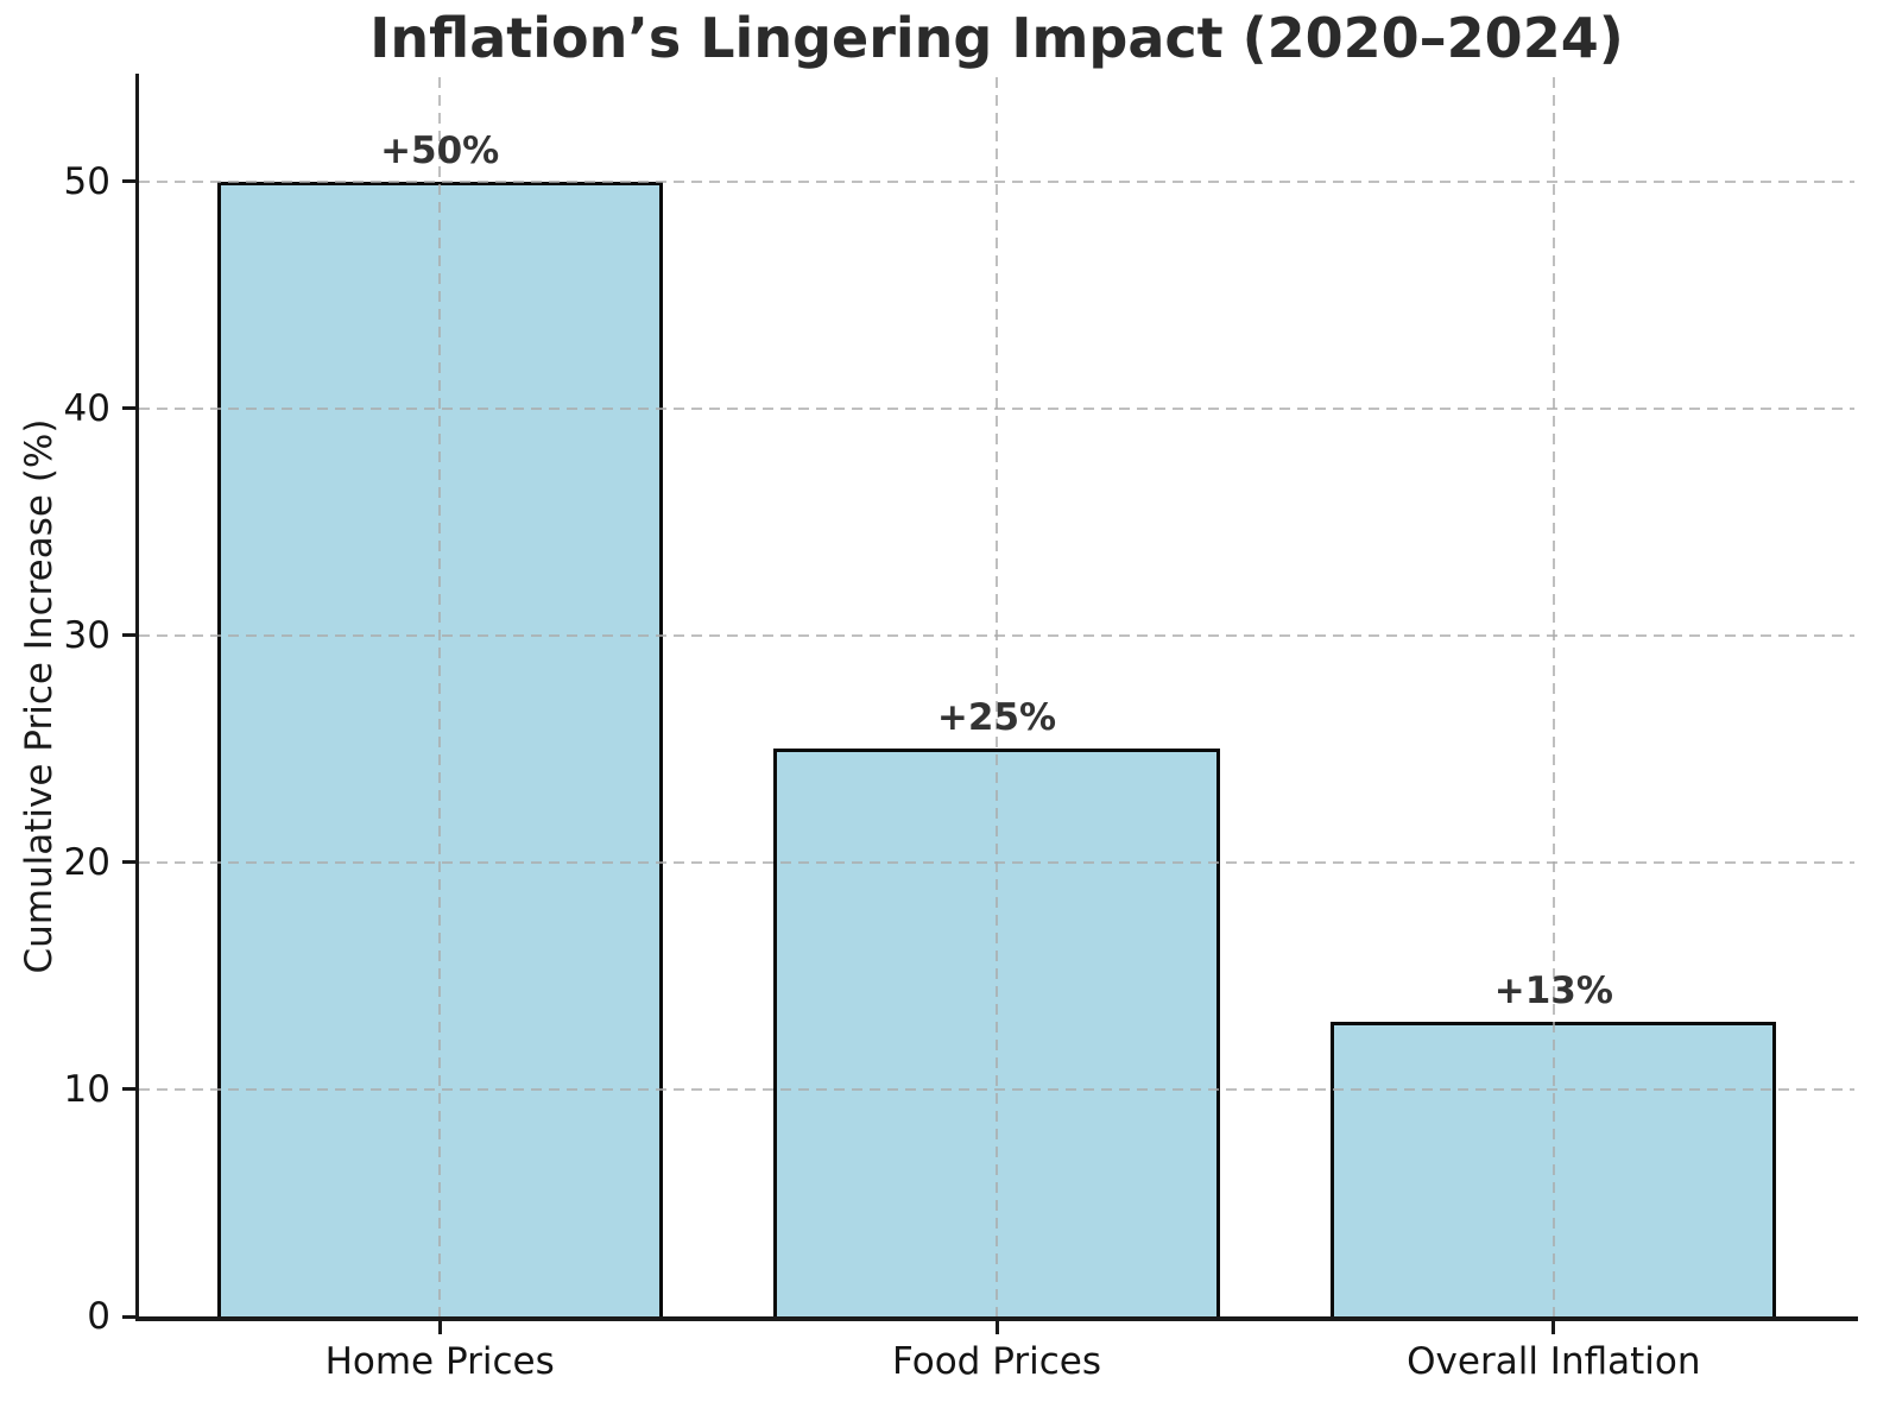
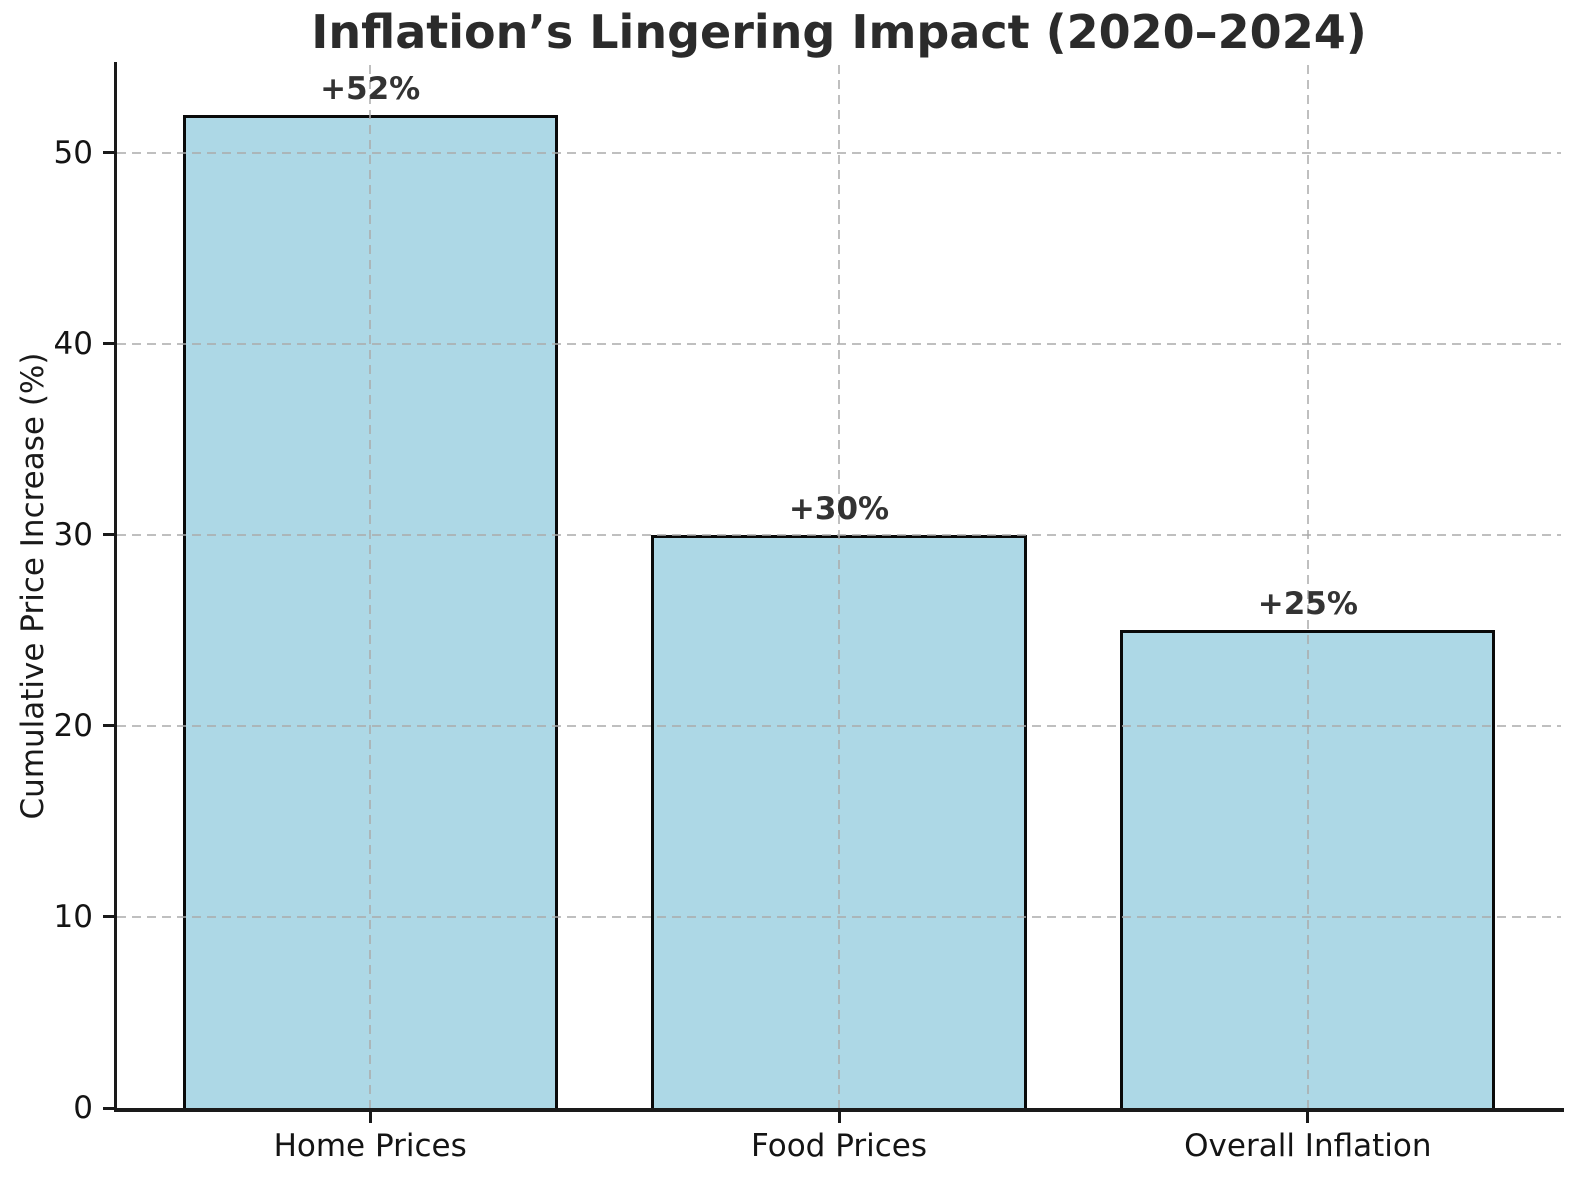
Home Prices: +50% -> +52%
Food Prices: +25% -> +30%
Overall Inflation: +13% -> +25%
